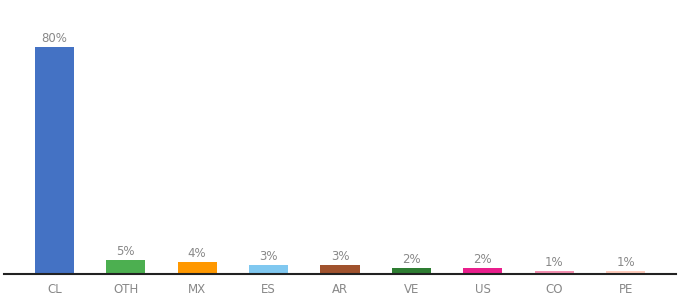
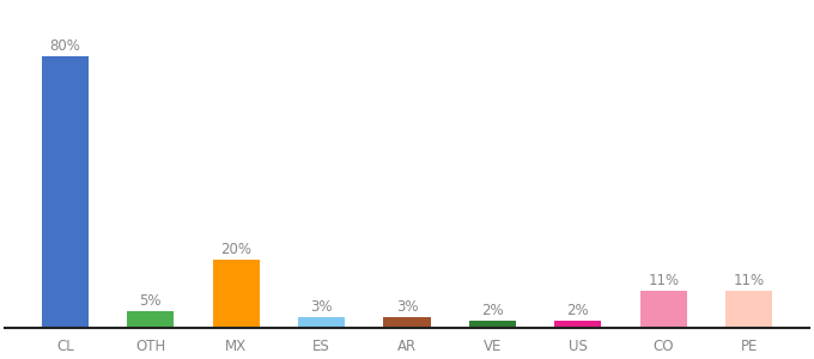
MX: 4% -> 20%
CO: 1% -> 11%
PE: 1% -> 11%
